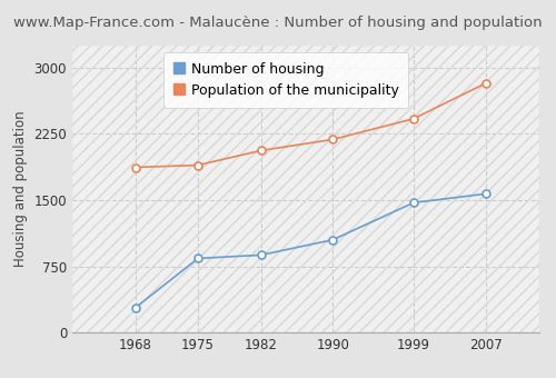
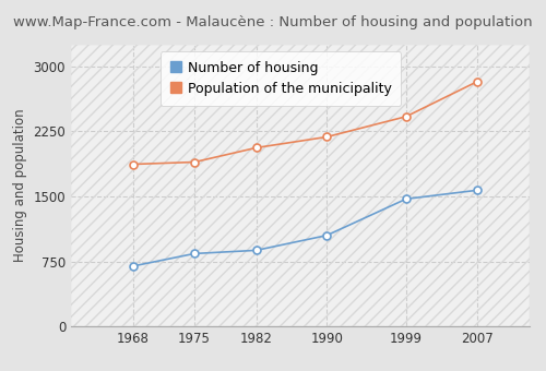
Number of housing/1968: 280 -> 700
